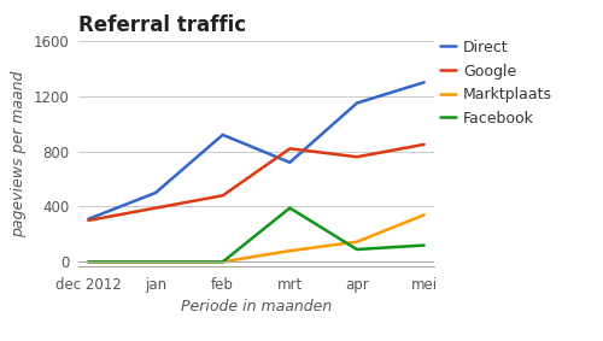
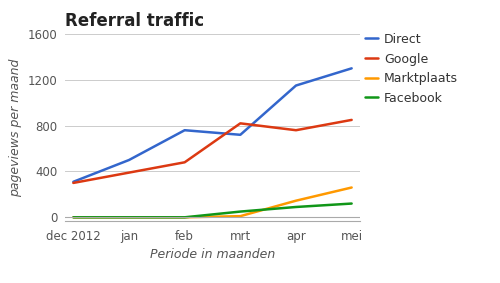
Direct/feb: 920 -> 760
Marktplaats/mrt: 80 -> 10
Facebook/mrt: 390 -> 50
Marktplaats/mei: 340 -> 260
